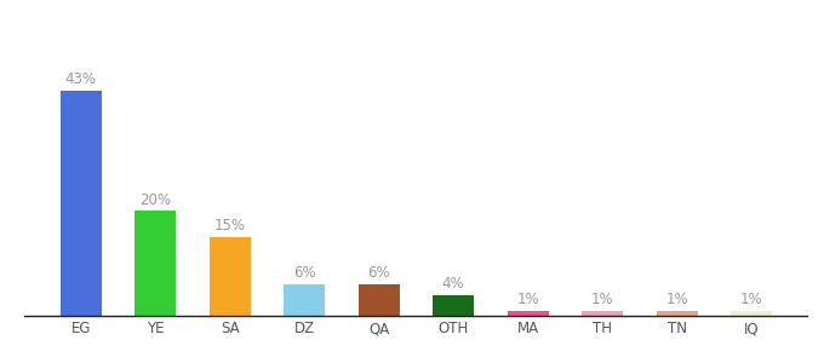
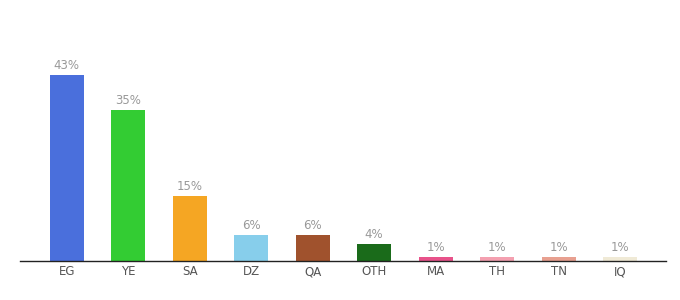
YE: 20% -> 35%
